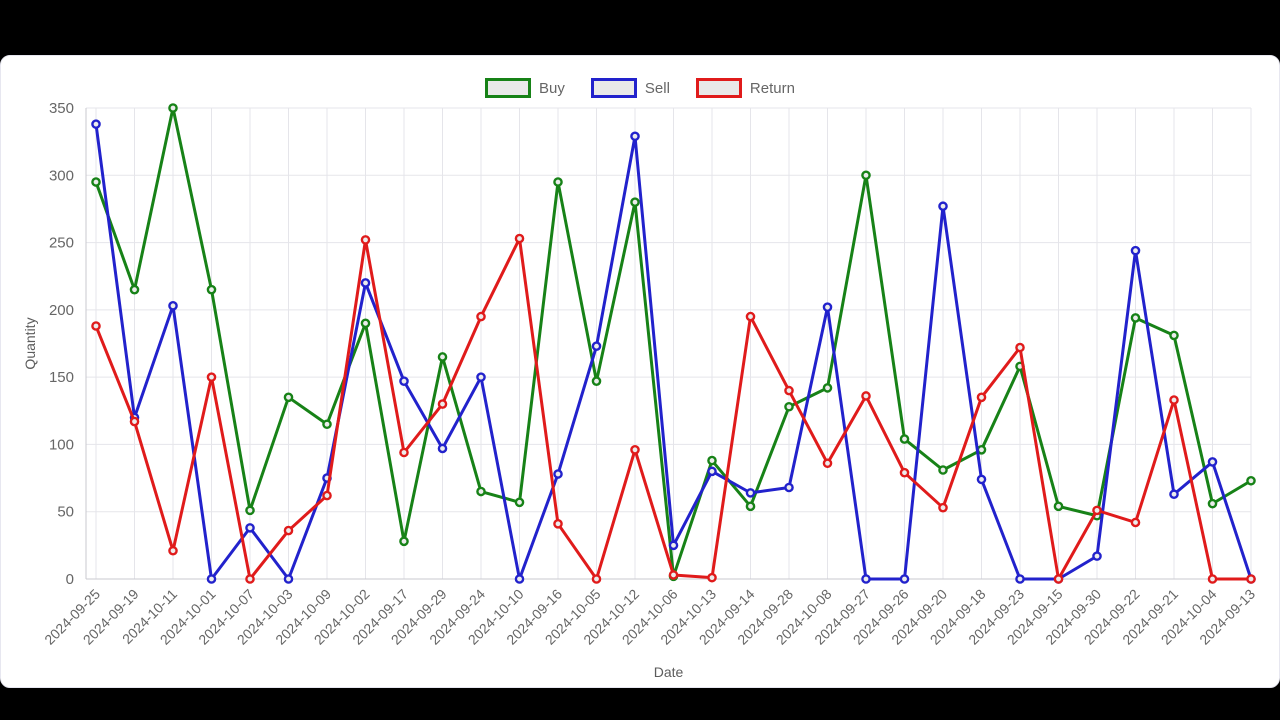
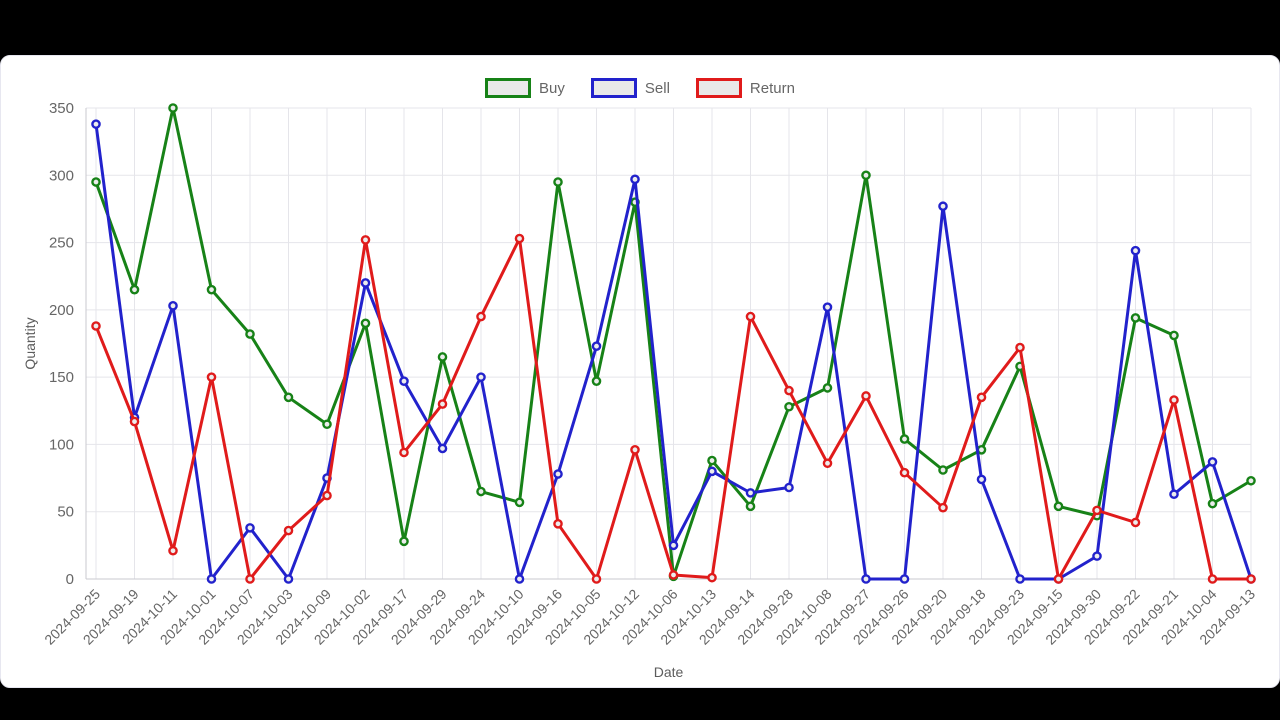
Buy/2024-10-07: 51 -> 182
Sell/2024-10-12: 329 -> 297
